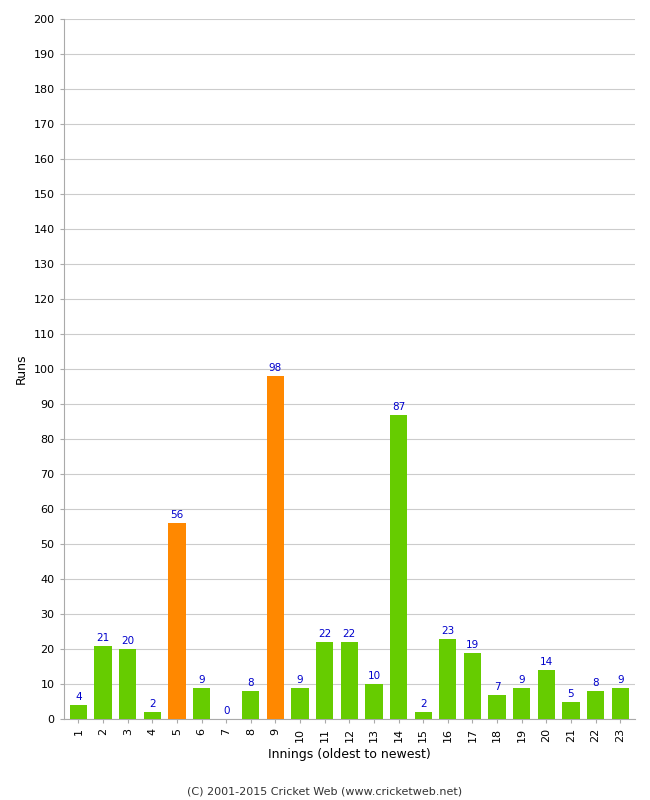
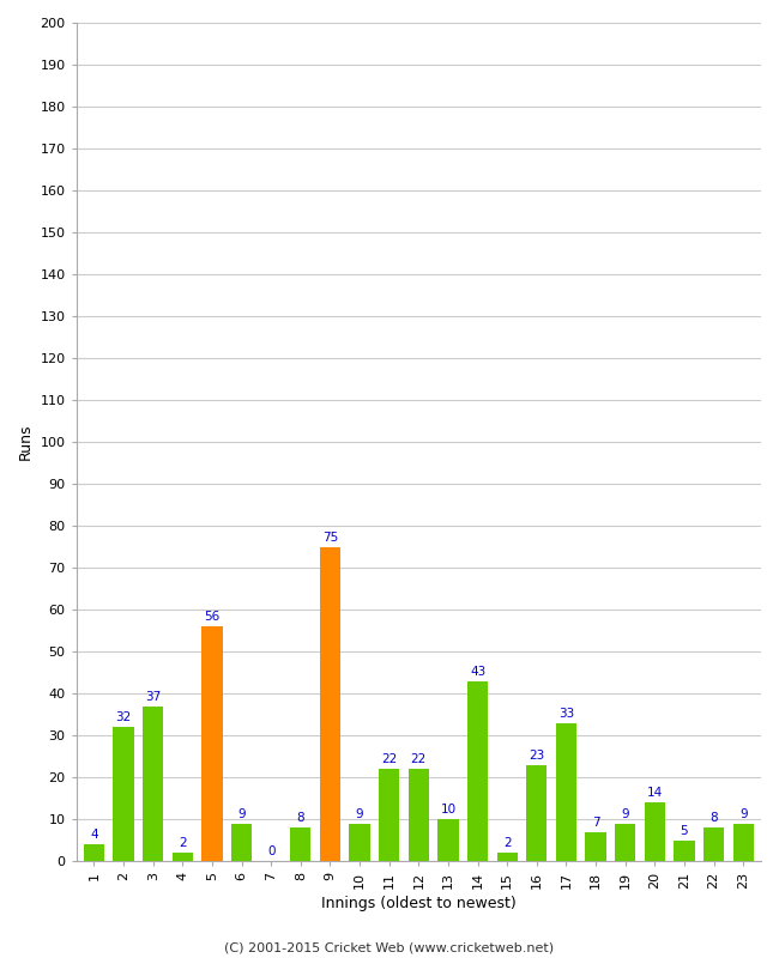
2: 21 -> 32
3: 20 -> 37
9: 98 -> 75
14: 87 -> 43
17: 19 -> 33
